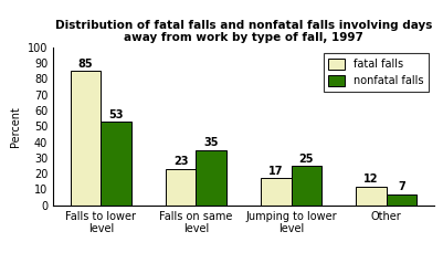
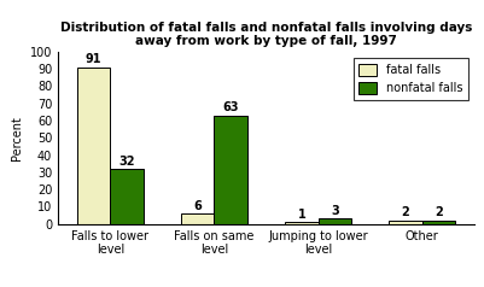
fatal falls/Falls to lower level: 85 -> 91
nonfatal falls/Falls to lower level: 53 -> 32
fatal falls/Falls on same level: 23 -> 6
nonfatal falls/Falls on same level: 35 -> 63
fatal falls/Jumping to lower level: 17 -> 1
nonfatal falls/Jumping to lower level: 25 -> 3
fatal falls/Other: 12 -> 2
nonfatal falls/Other: 7 -> 2
